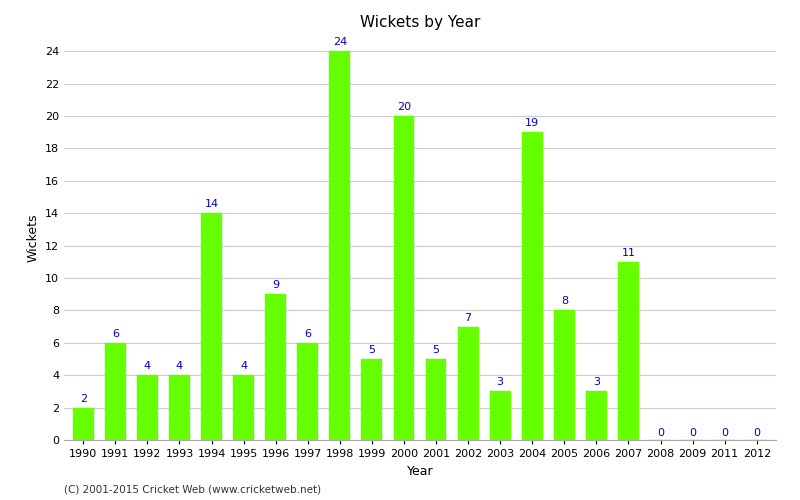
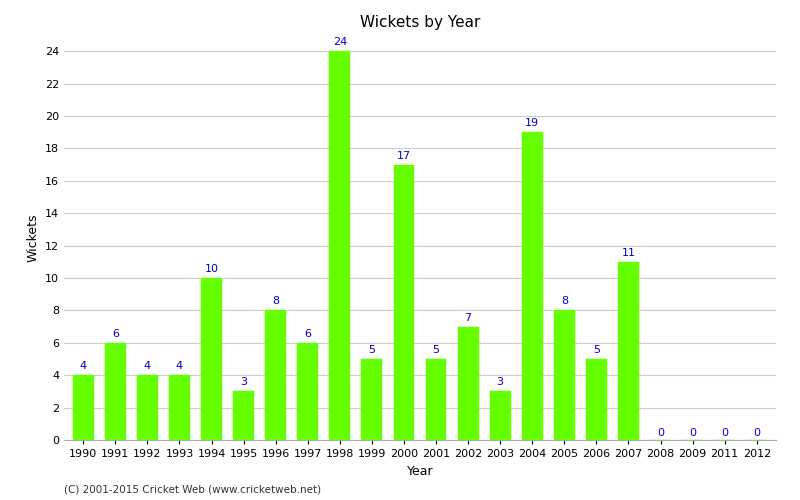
1990: 2 -> 4
1994: 14 -> 10
1995: 4 -> 3
1996: 9 -> 8
2000: 20 -> 17
2006: 3 -> 5
